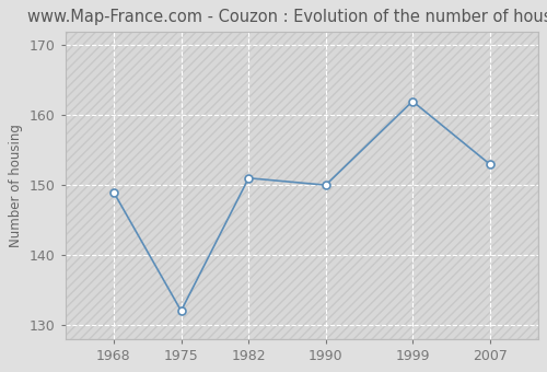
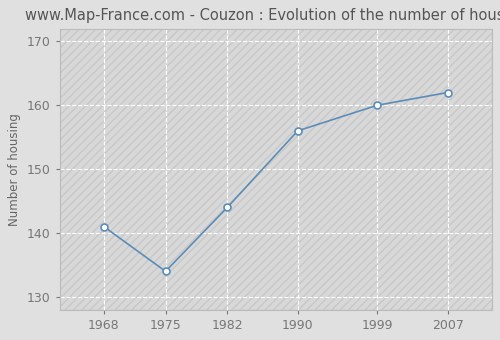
1968: 149 -> 141
1975: 132 -> 134
1982: 151 -> 144
1990: 150 -> 156
1999: 162 -> 160
2007: 153 -> 162
